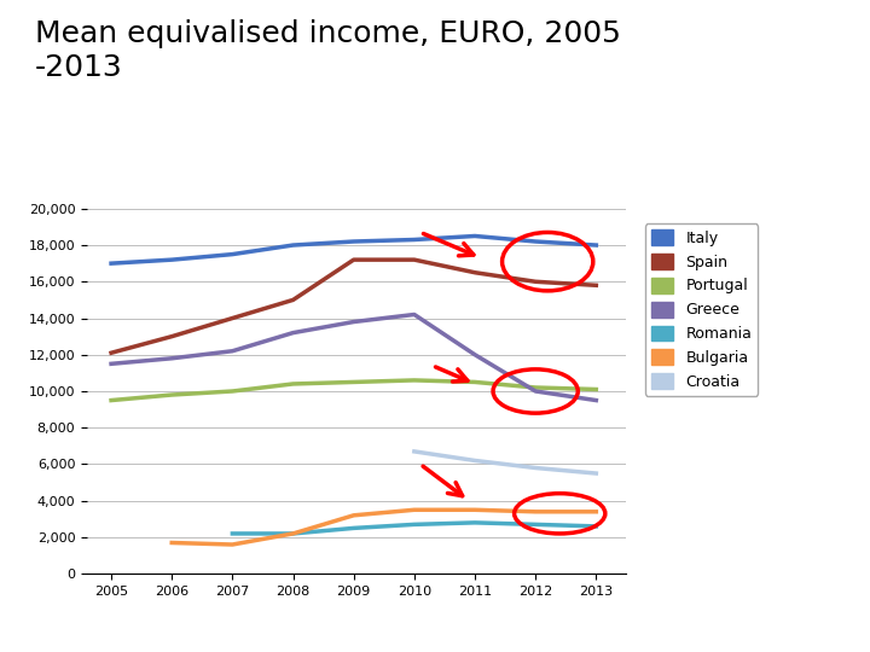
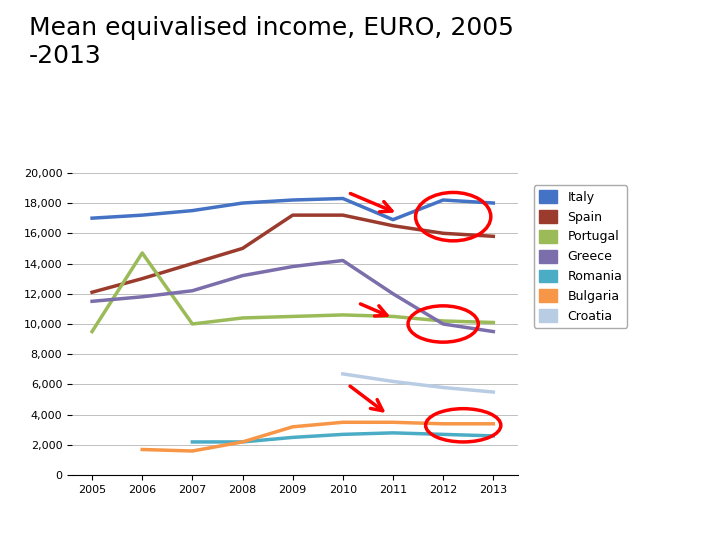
Portugal/2006: 9,800 -> 14,700
Italy/2011: 18,500 -> 16,900
